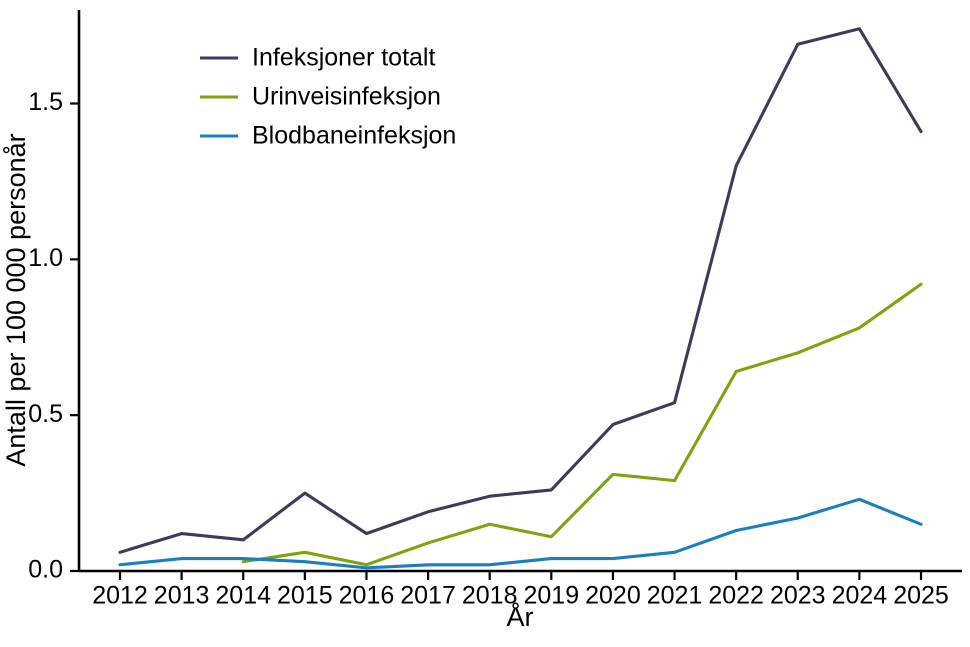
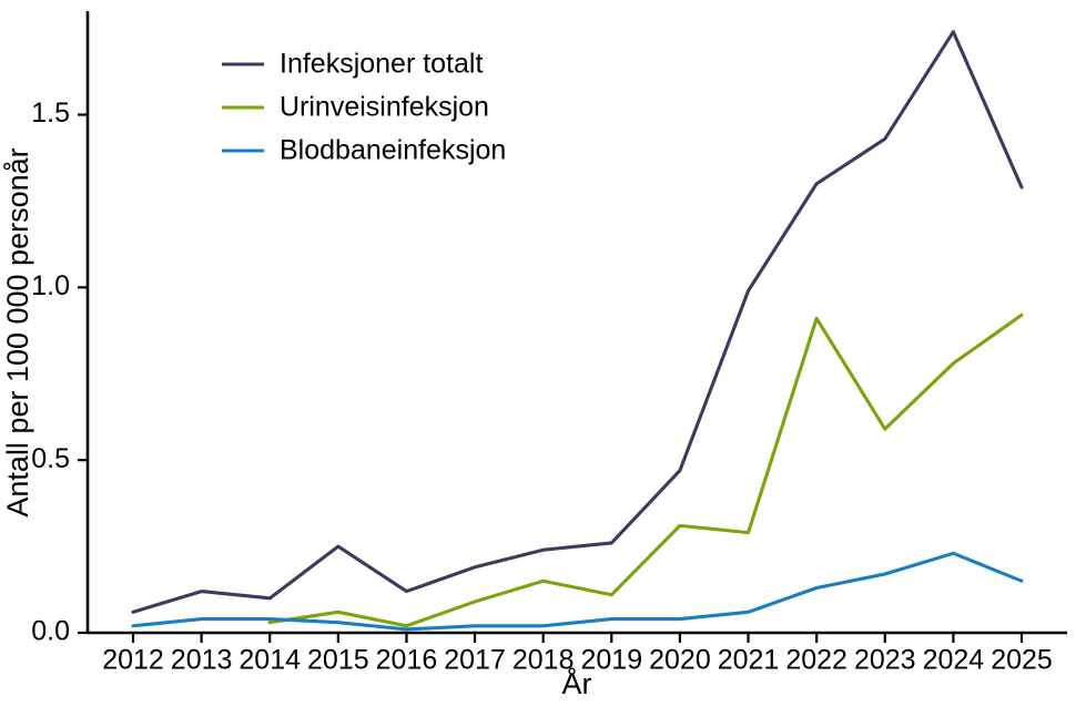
Infeksjoner totalt/2021: 0.54 -> 0.99
Urinveisinfeksjon/2022: 0.64 -> 0.91
Infeksjoner totalt/2023: 1.69 -> 1.43
Urinveisinfeksjon/2023: 0.70 -> 0.59
Infeksjoner totalt/2025: 1.41 -> 1.29
